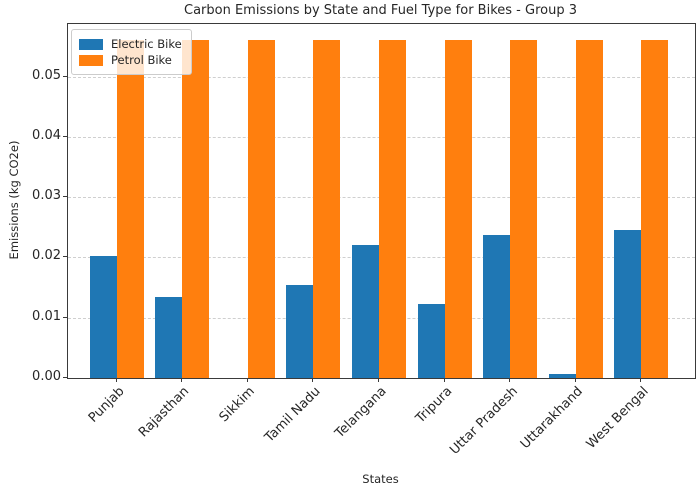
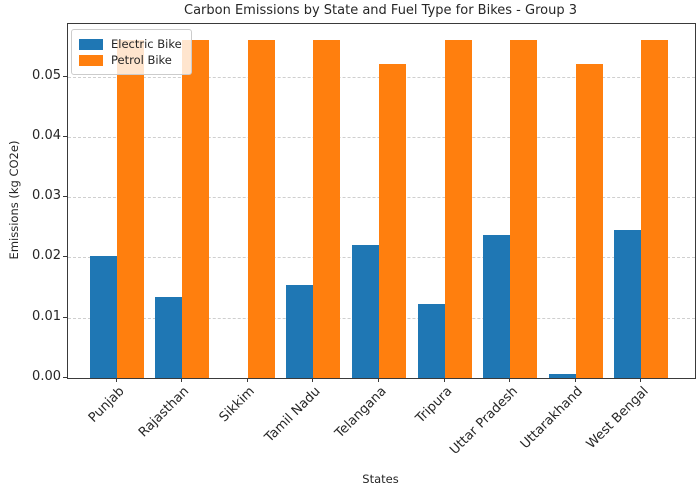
Petrol Bike/Telangana: 0.056 -> 0.052
Petrol Bike/Uttarakhand: 0.056 -> 0.052
